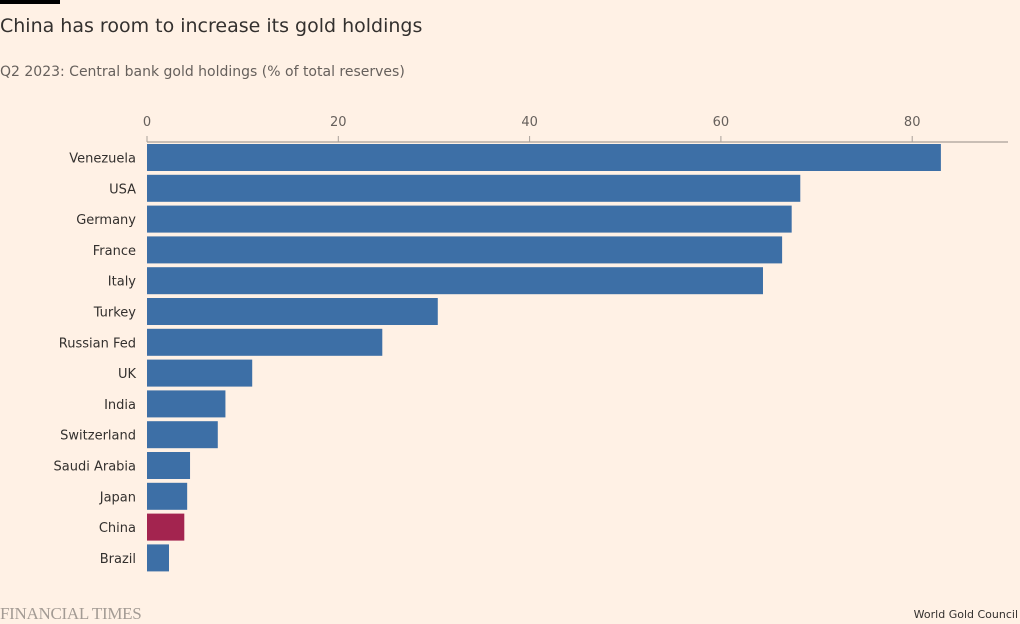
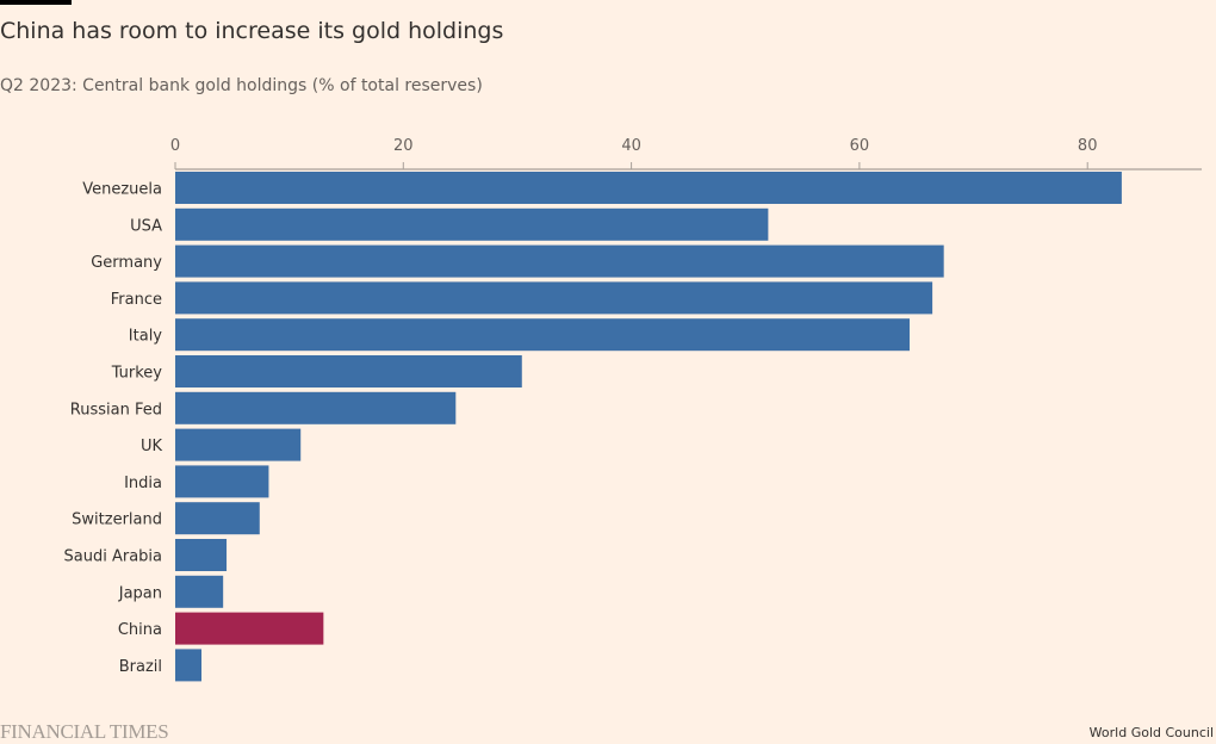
USA: 68 -> 52
China: 4 -> 13
